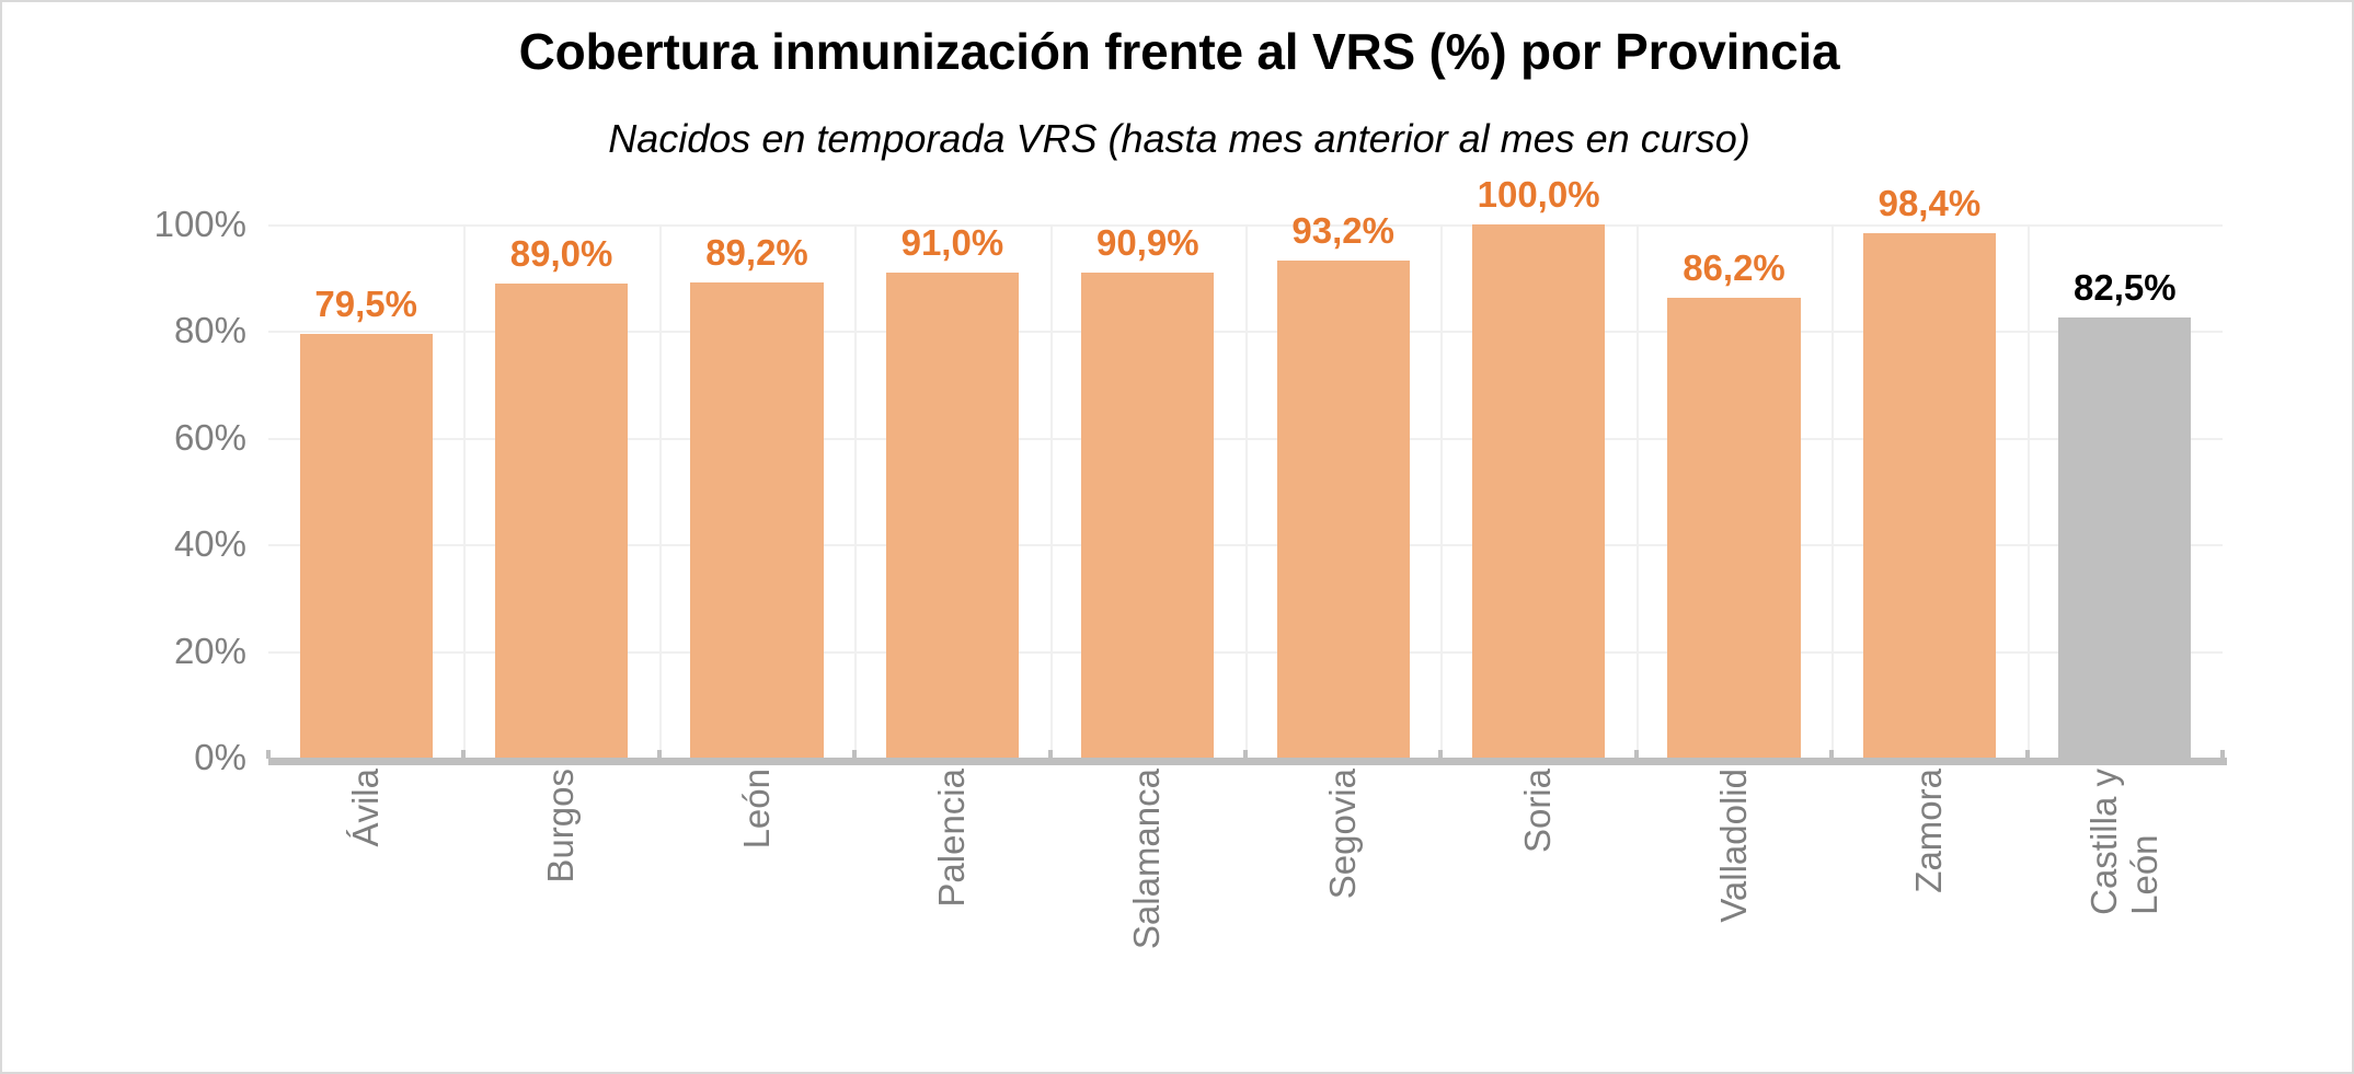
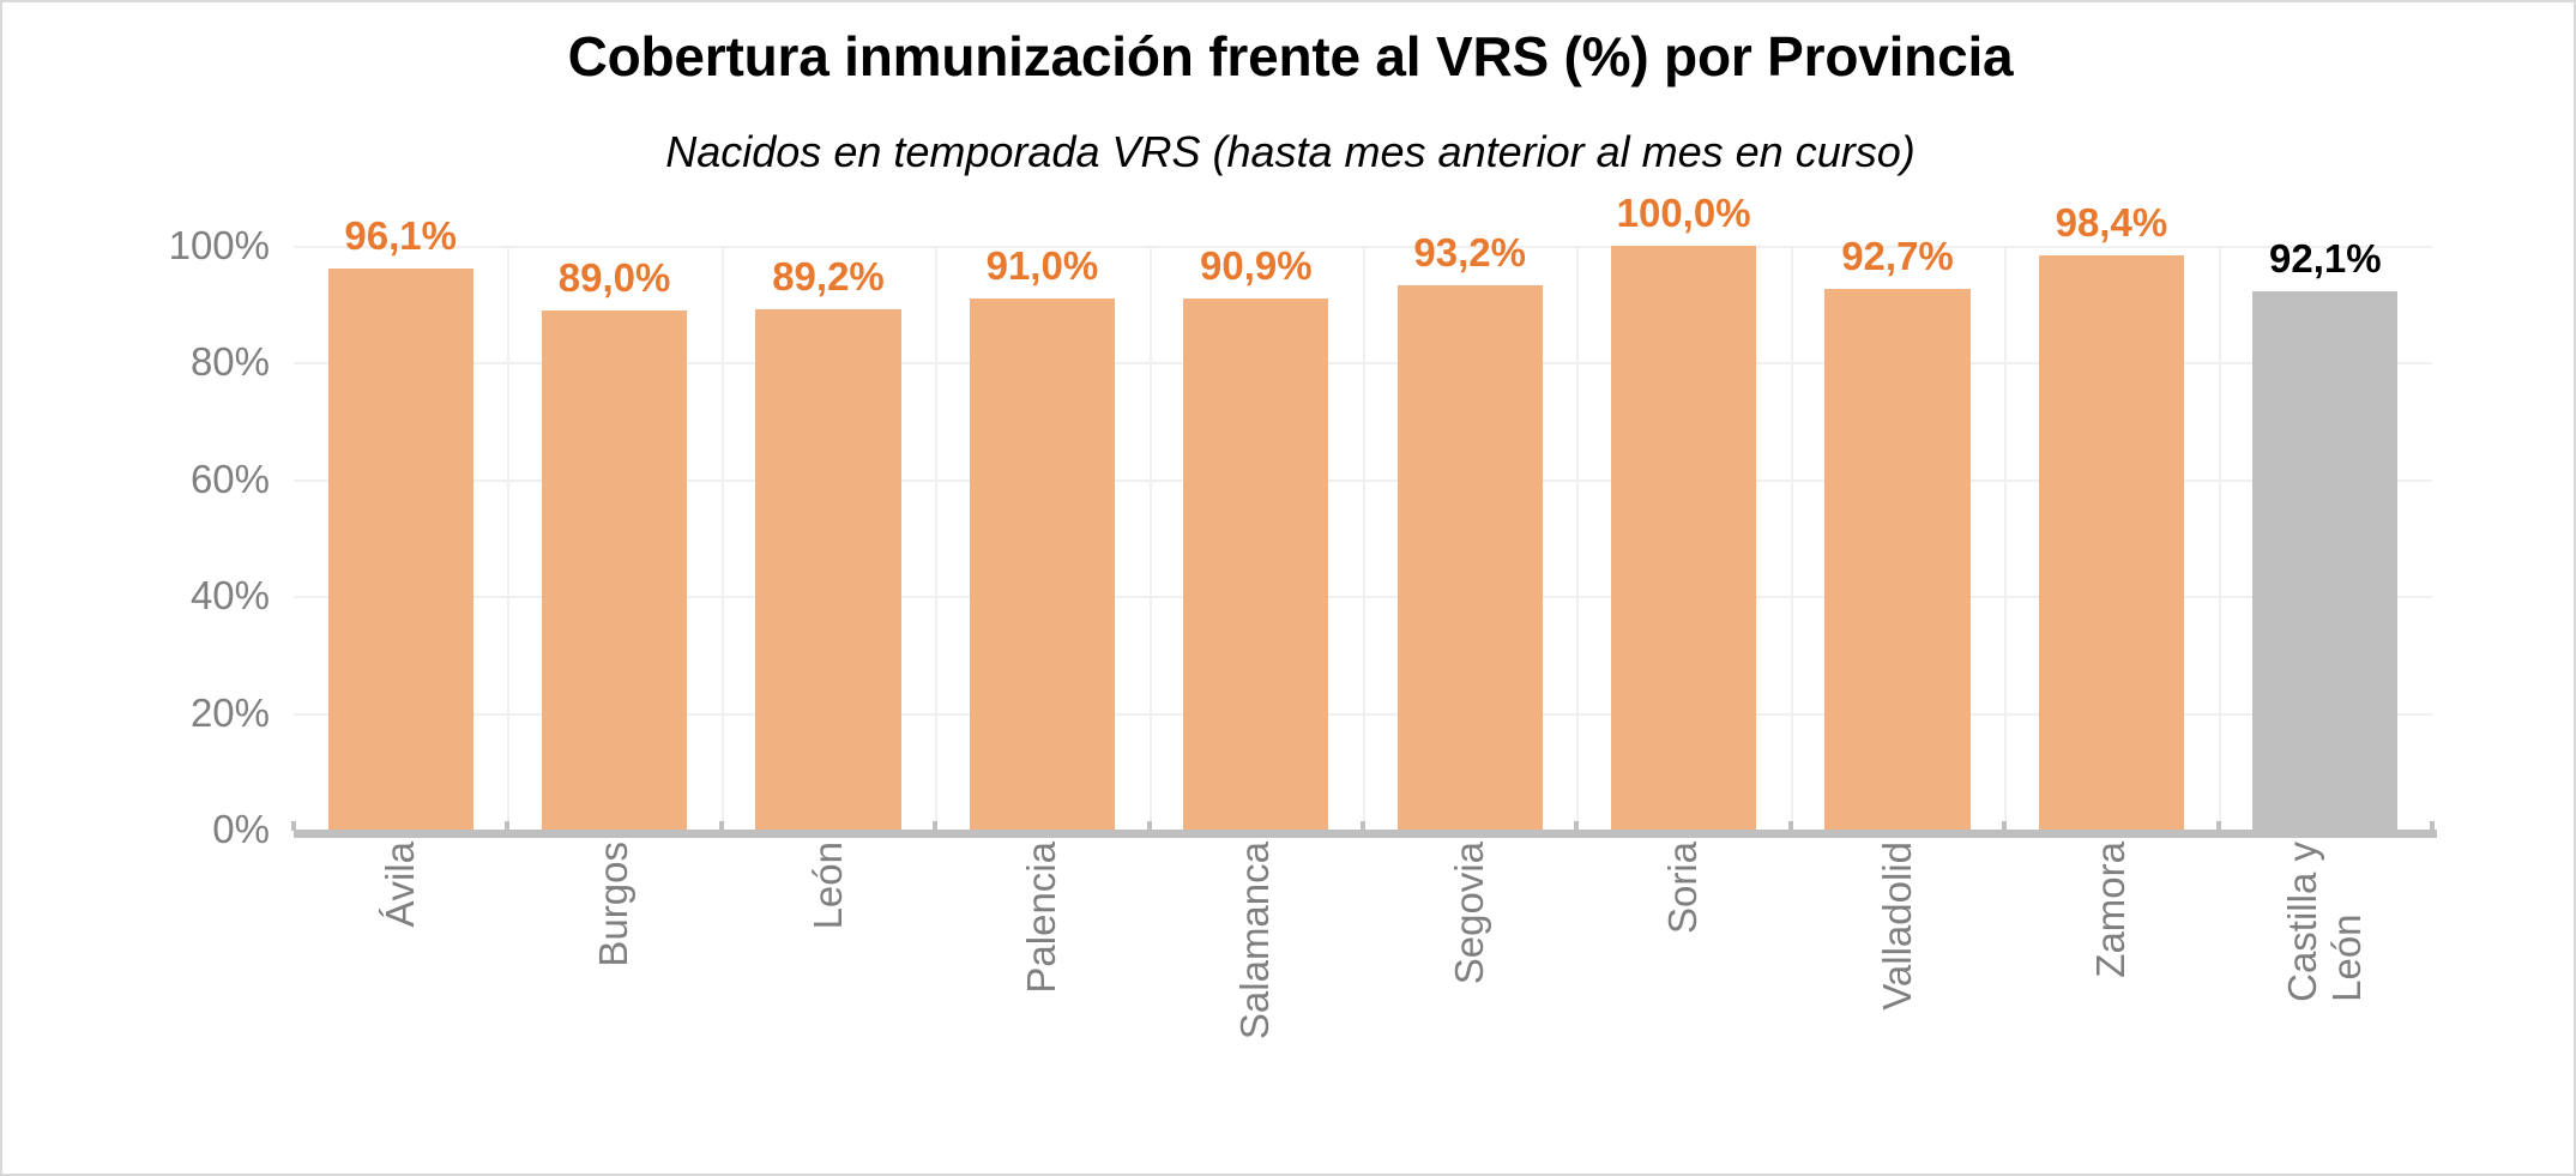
Ávila: 79,5% -> 96,1%
Valladolid: 86,2% -> 92,7%
Castilla y León: 82,5% -> 92,1%
